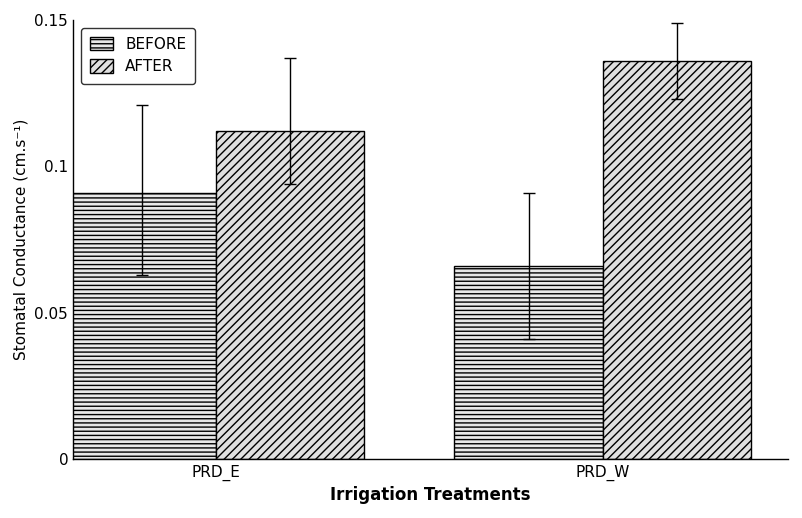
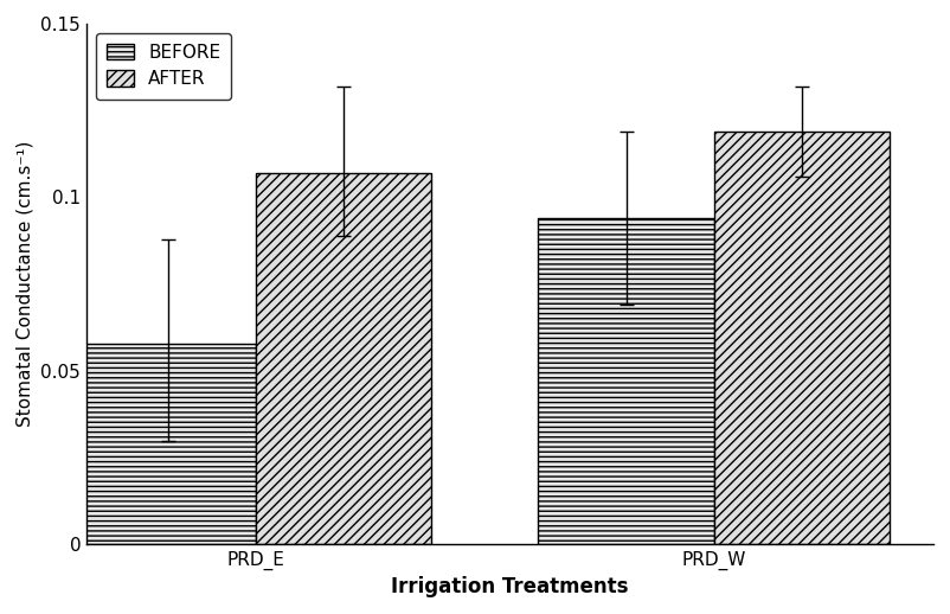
BEFORE/PRD_E: 0.091 -> 0.058
AFTER/PRD_E: 0.112 -> 0.107
BEFORE/PRD_W: 0.066 -> 0.094
AFTER/PRD_W: 0.136 -> 0.119
